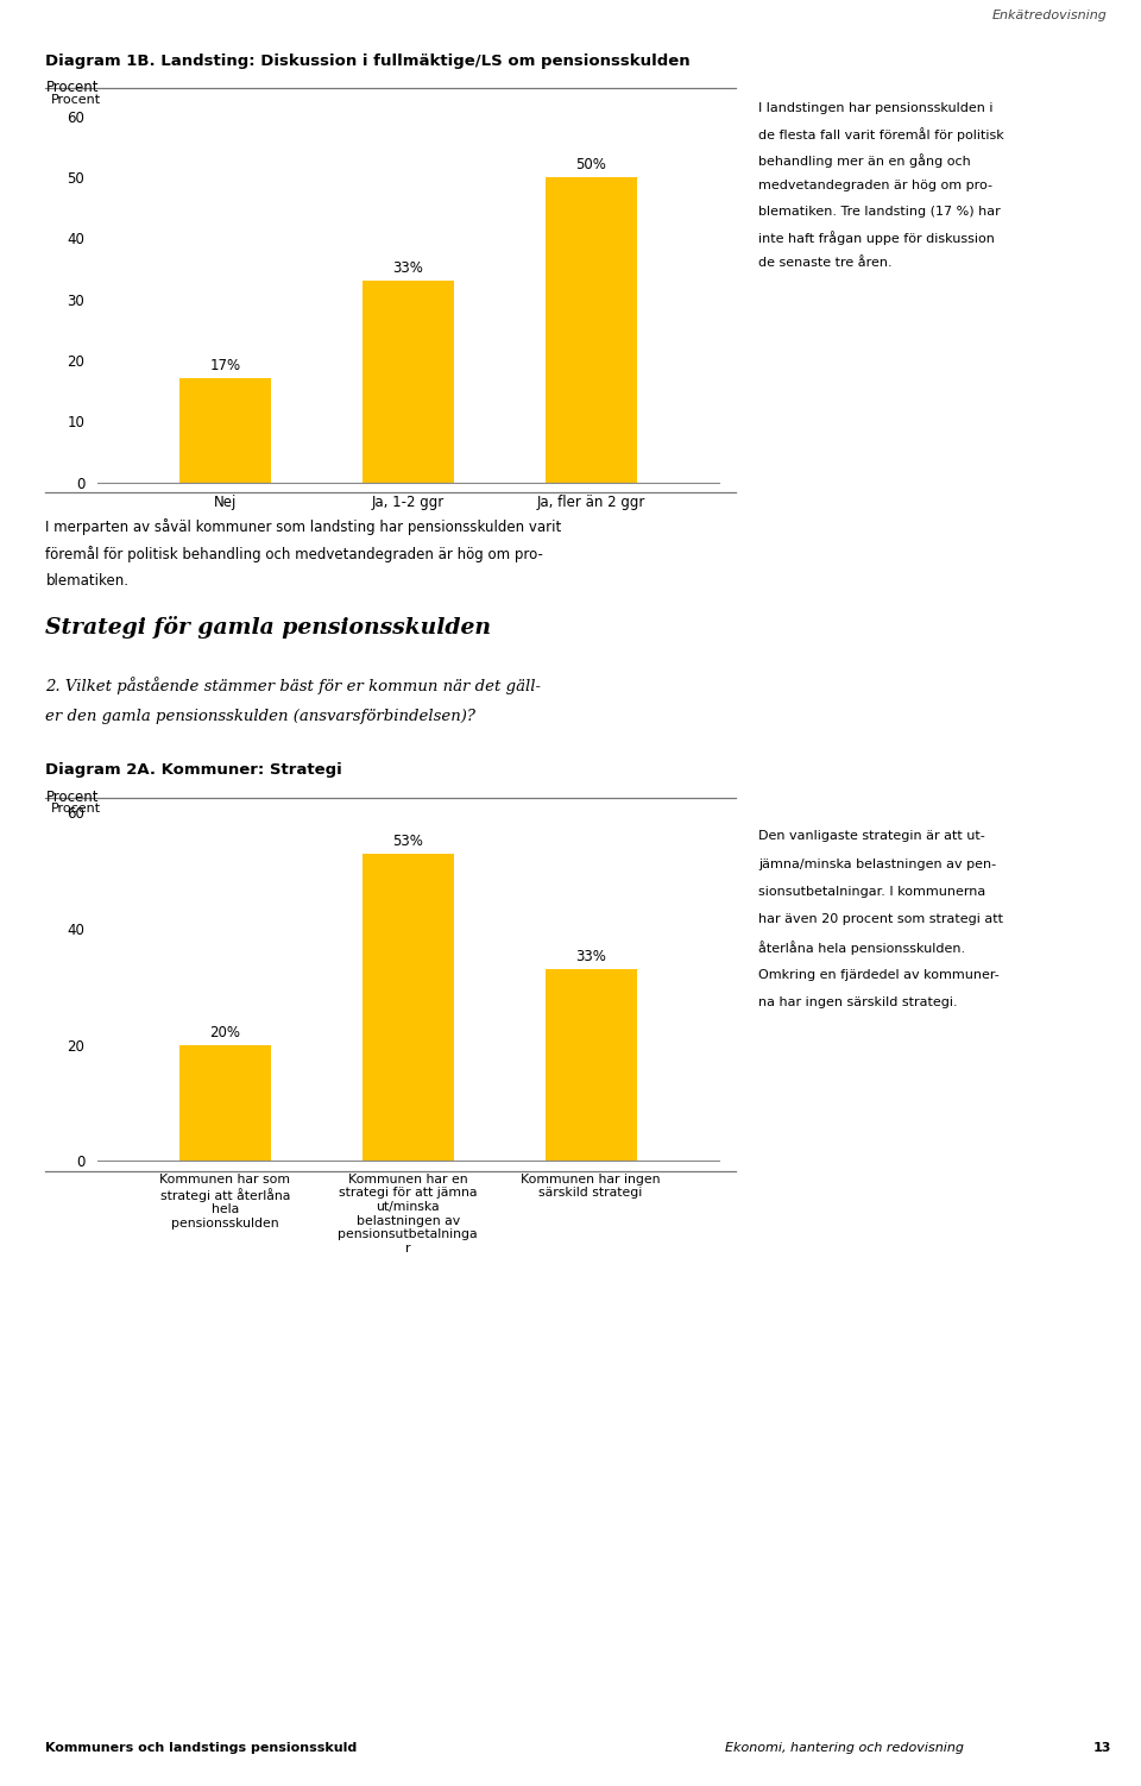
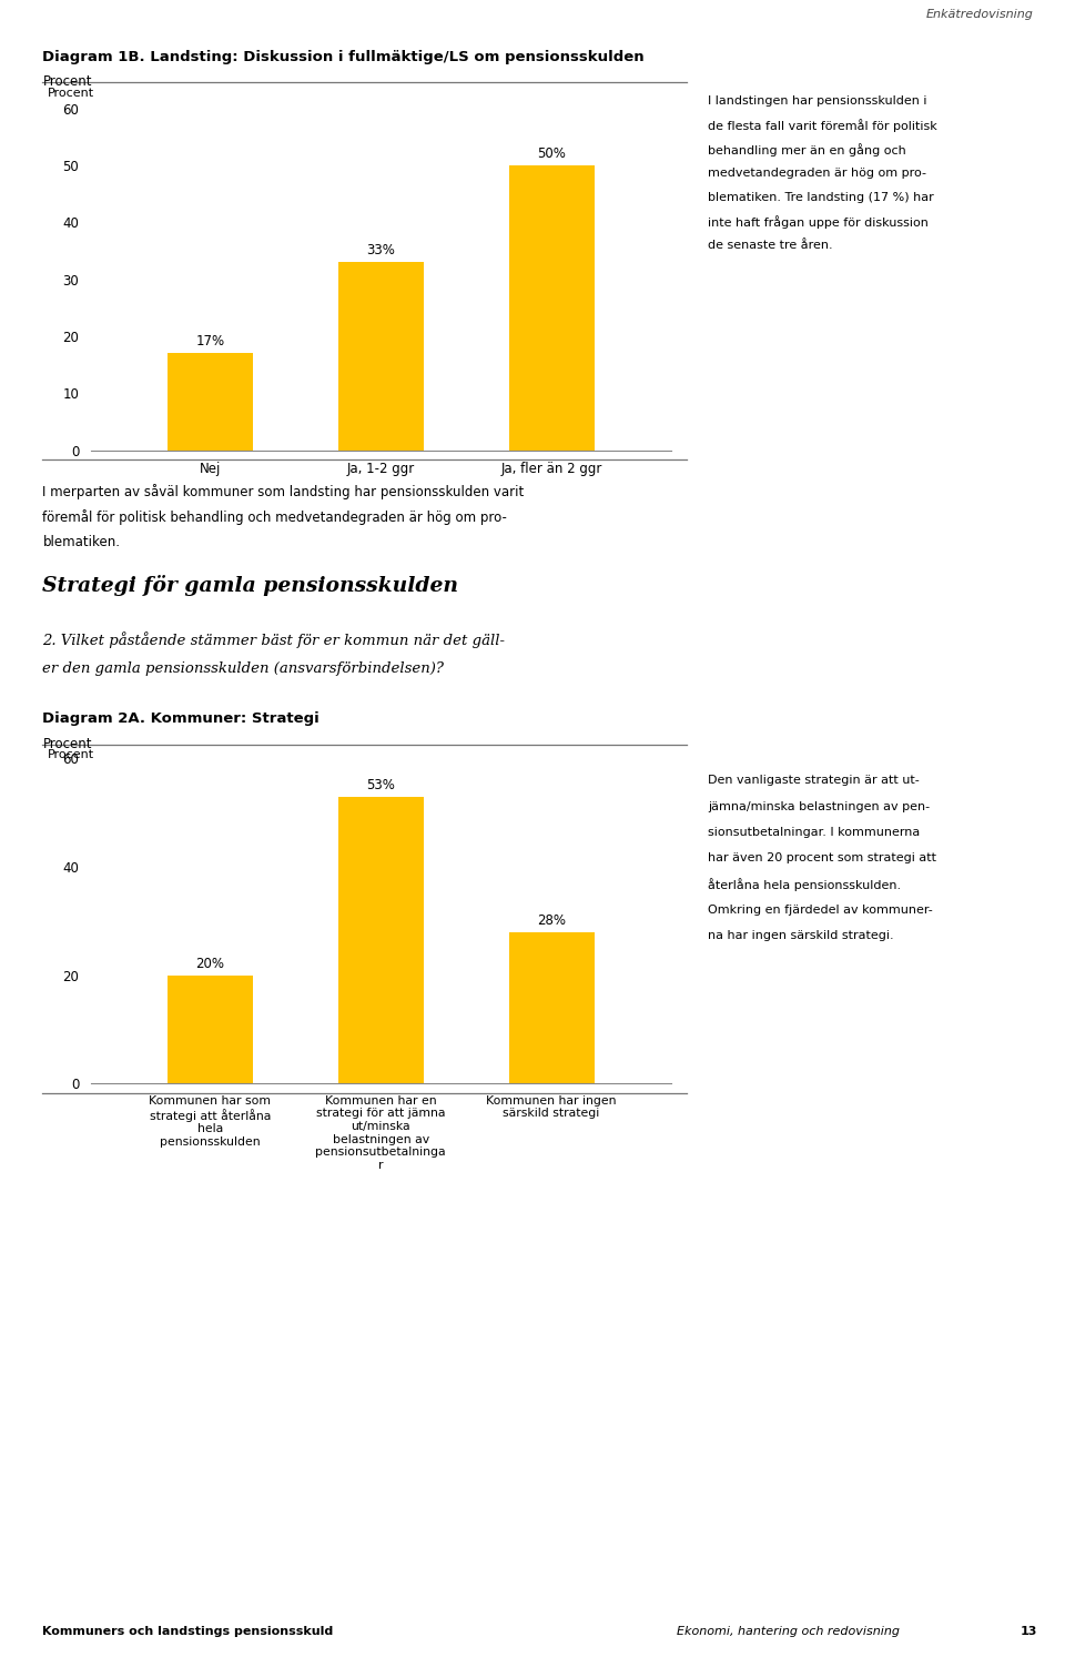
Kommunen har ingen särskild strategi: 33% -> 28%
